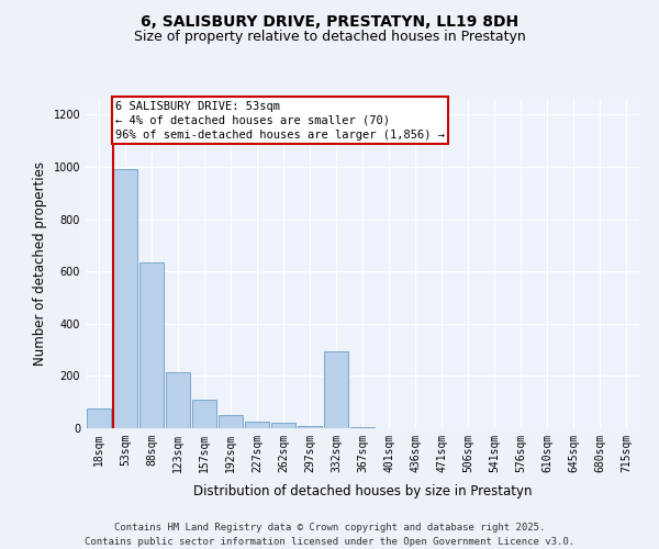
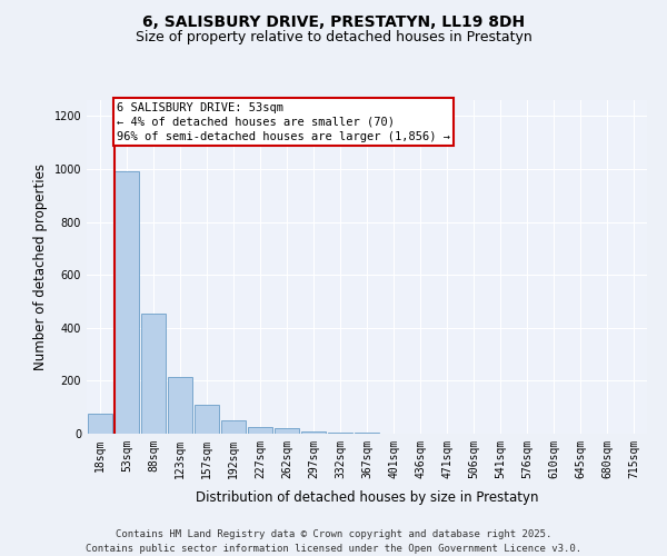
88sqm: 635 -> 455
332sqm: 295 -> 5
